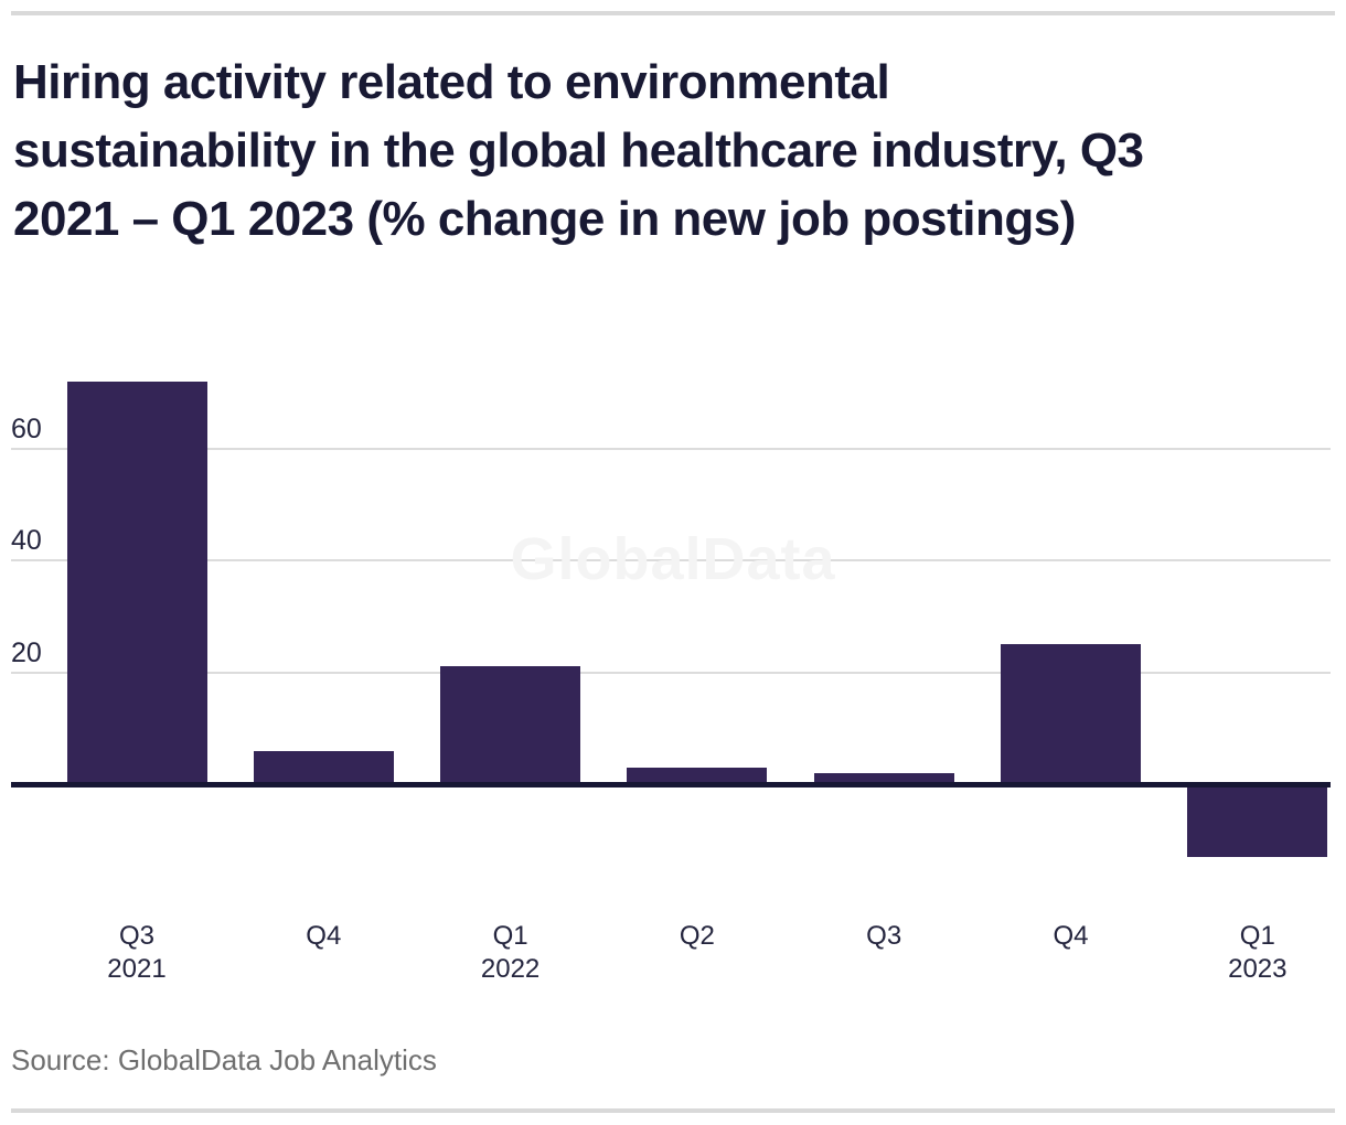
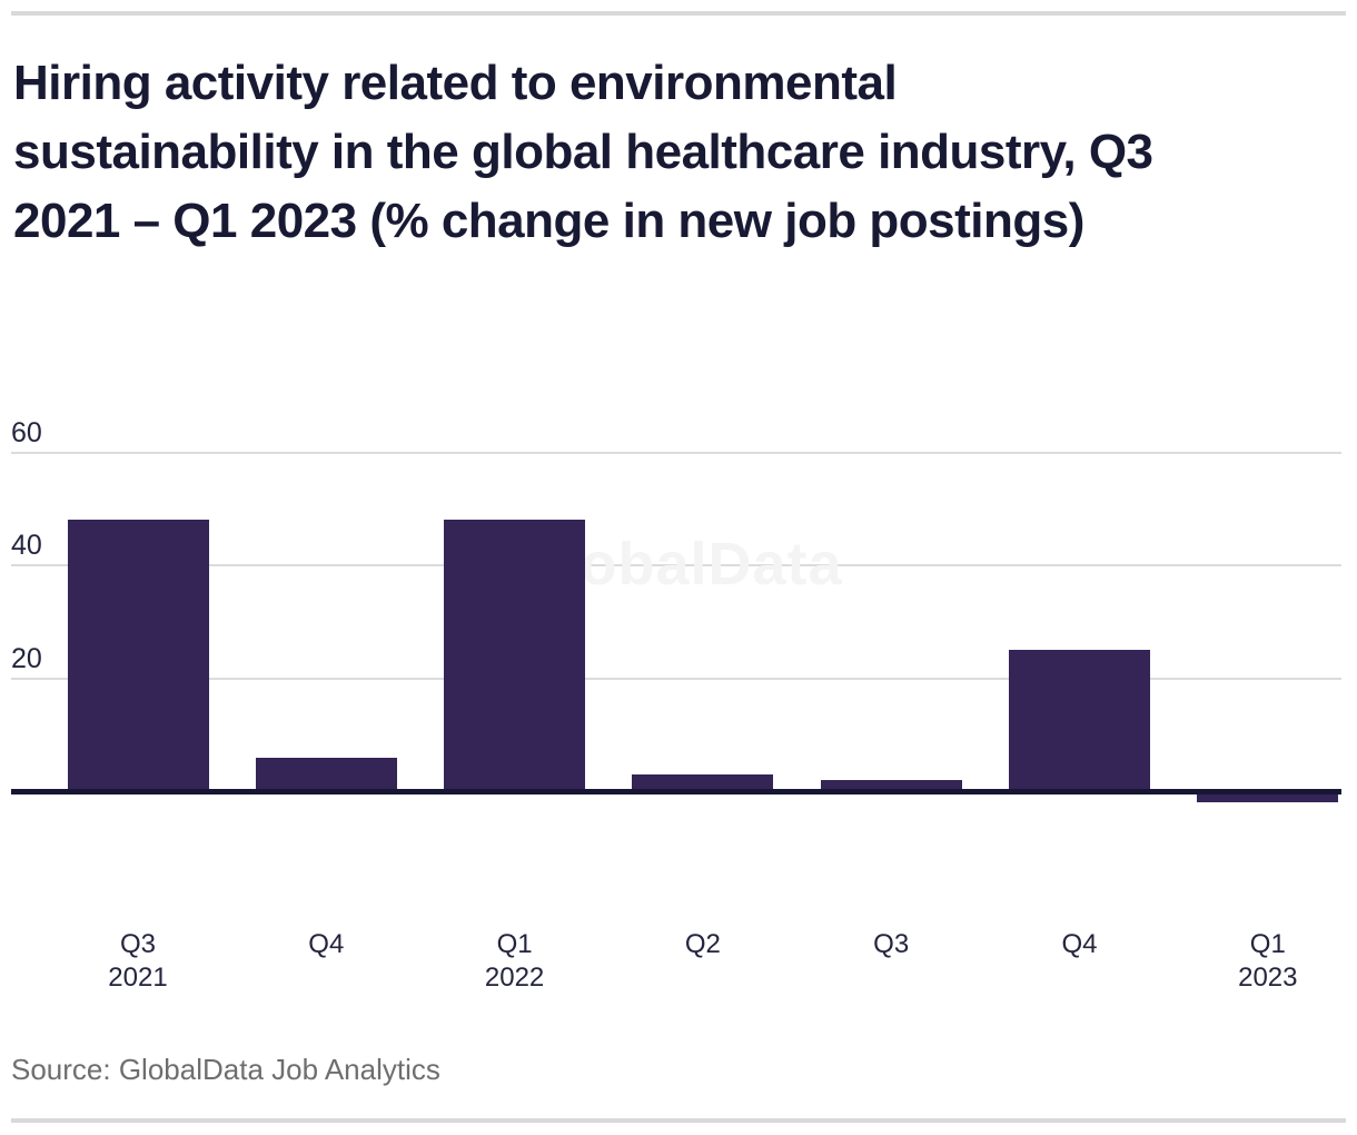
Q3 2021: 72 -> 48
Q1 2022: 21 -> 48
Q1 2023: -13 -> -2
